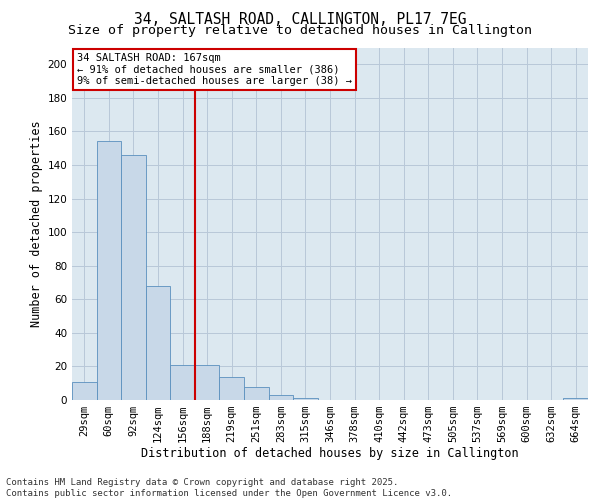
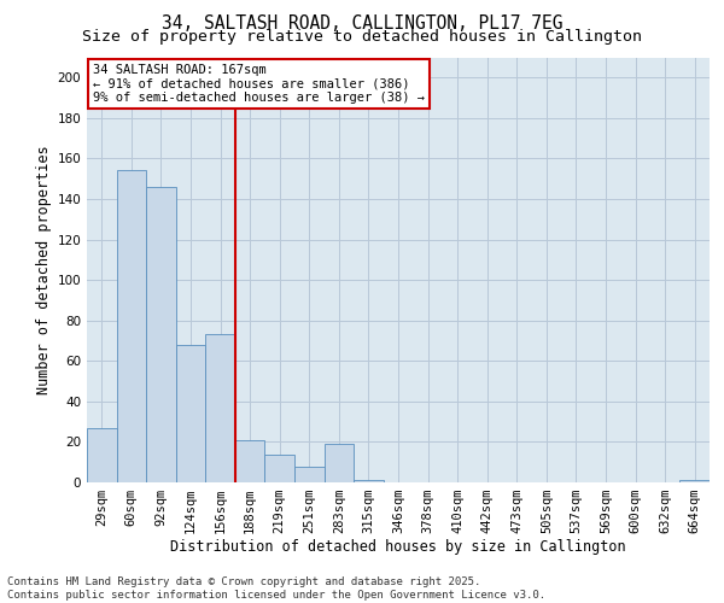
29sqm: 11 -> 27
156sqm: 21 -> 73
283sqm: 3 -> 19
